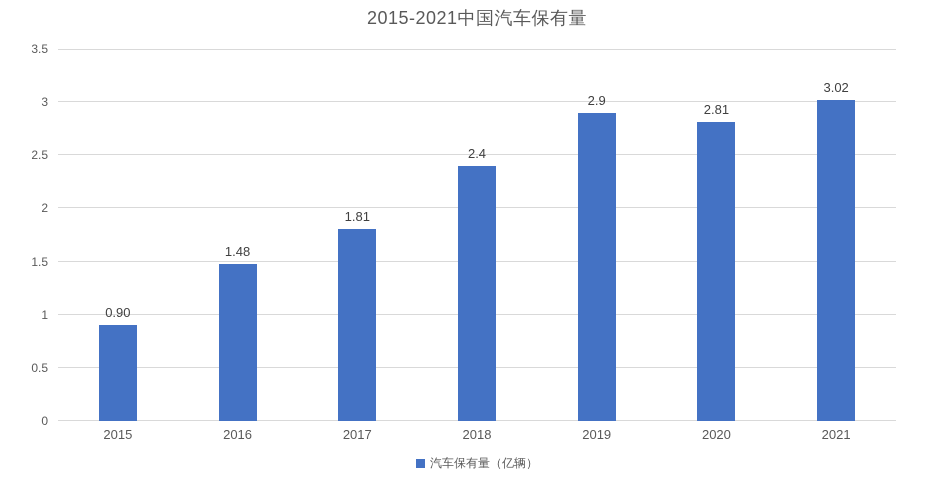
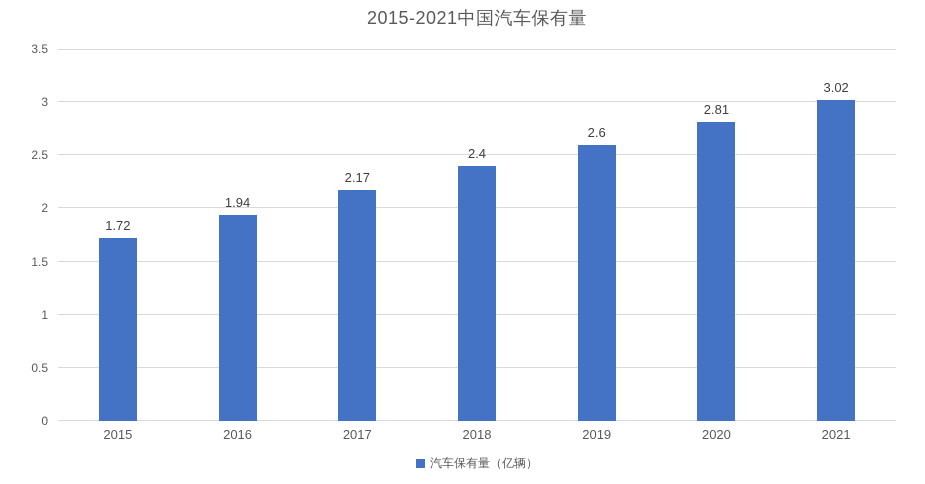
2015: 0.90 -> 1.72
2016: 1.48 -> 1.94
2017: 1.81 -> 2.17
2019: 2.9 -> 2.6
